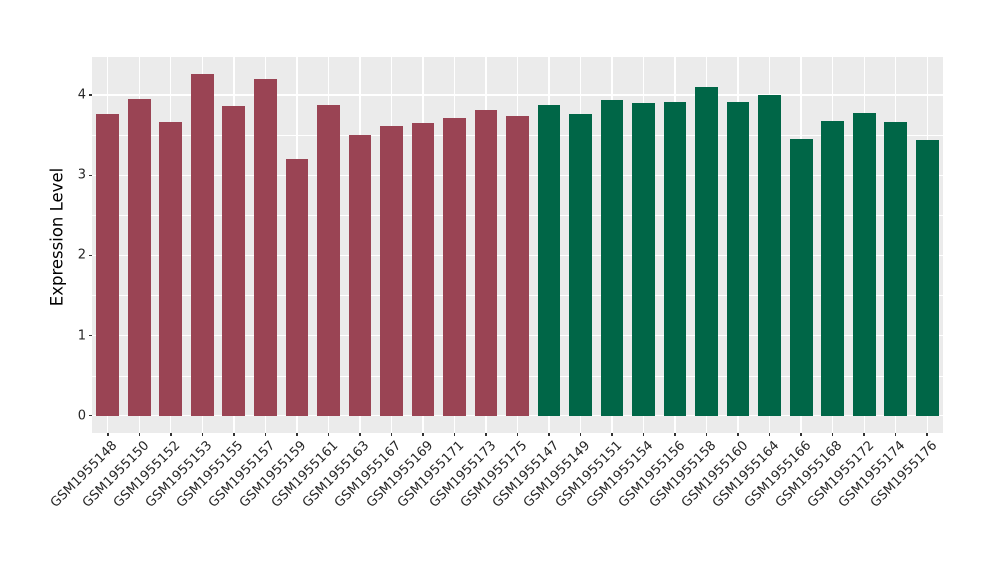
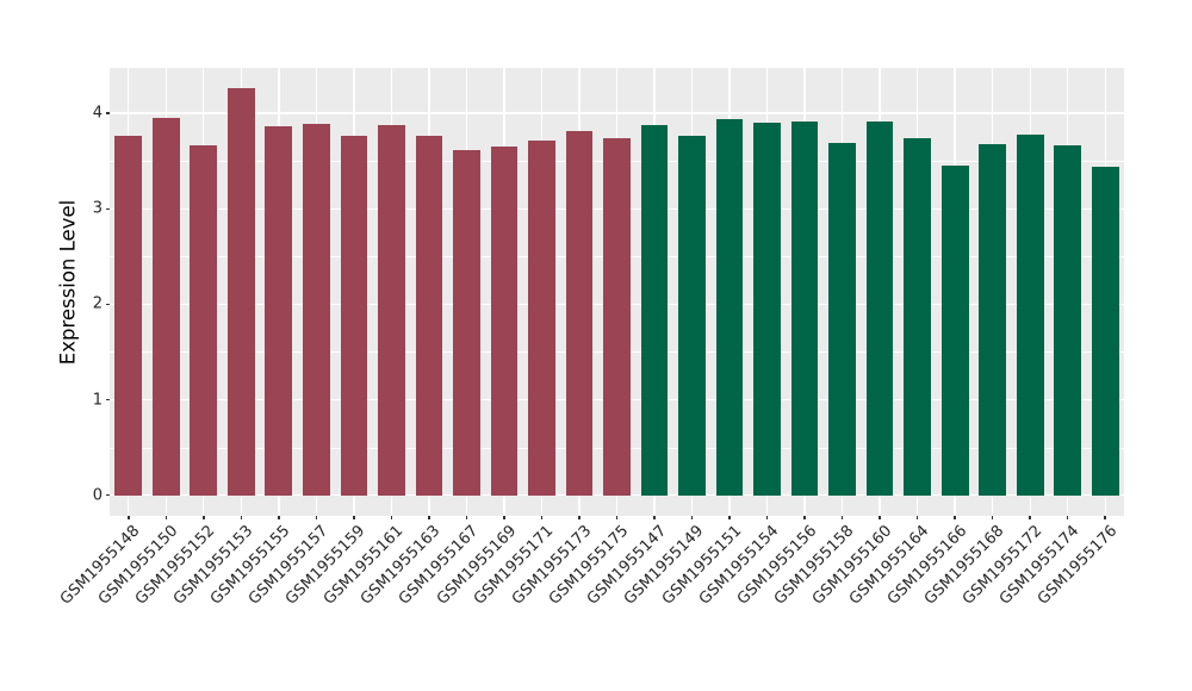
GSM1955157: 4.2 -> 3.9
GSM1955159: 3.2 -> 3.8
GSM1955163: 3.5 -> 3.8
GSM1955158: 4.1 -> 3.7
GSM1955164: 4.0 -> 3.7
